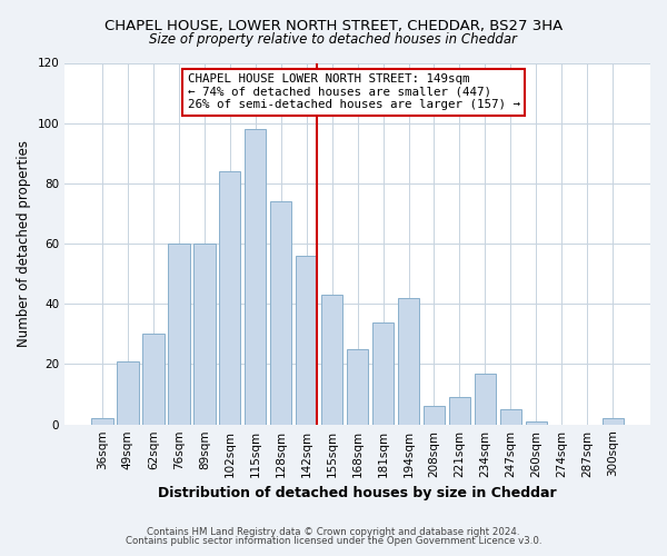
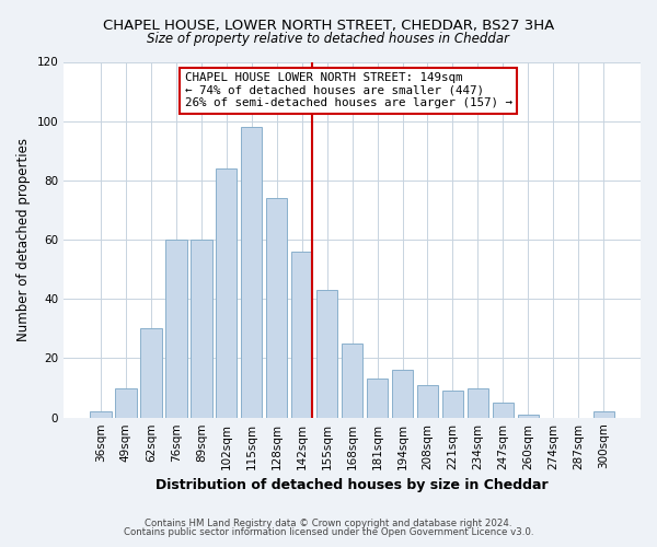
49sqm: 21 -> 10
181sqm: 34 -> 13
194sqm: 42 -> 16
208sqm: 6 -> 11
234sqm: 17 -> 10
